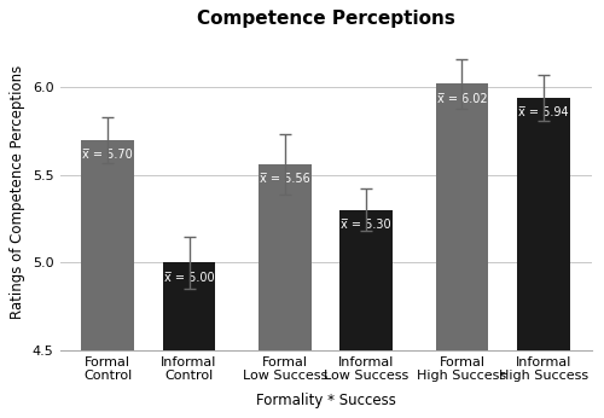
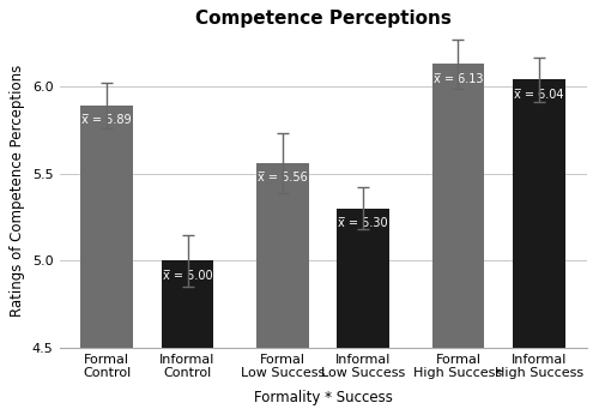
Formal Control: 5.70 -> 5.89
Formal High Success: 6.02 -> 6.13
Informal High Success: 5.94 -> 6.04
